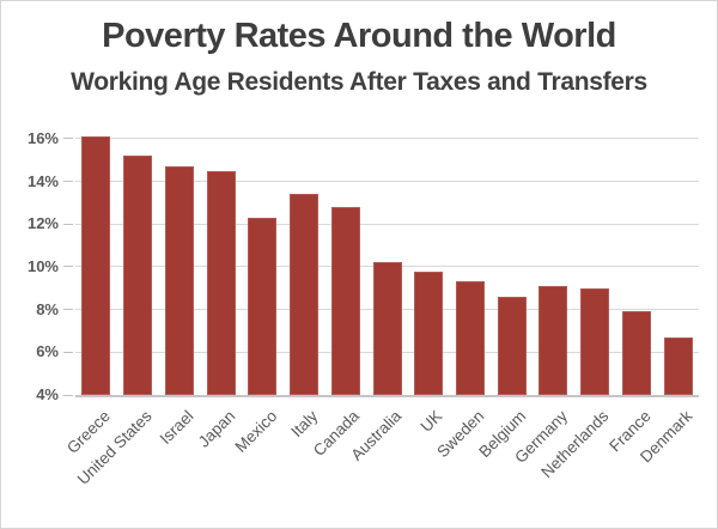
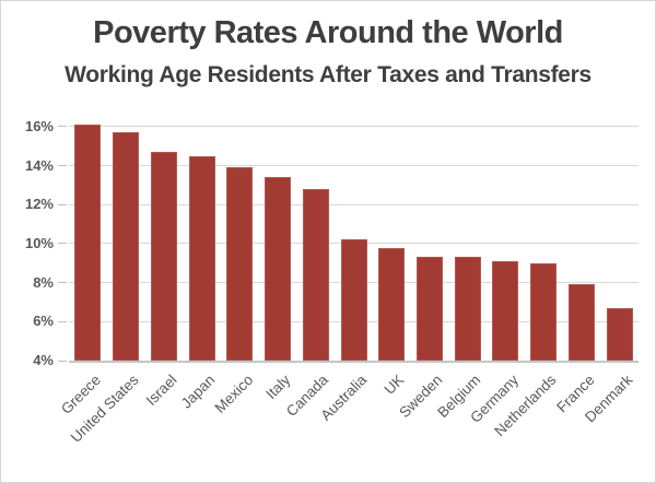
United States: 15.2% -> 15.7%
Mexico: 12.3% -> 13.9%
Belgium: 8.6% -> 9.3%
